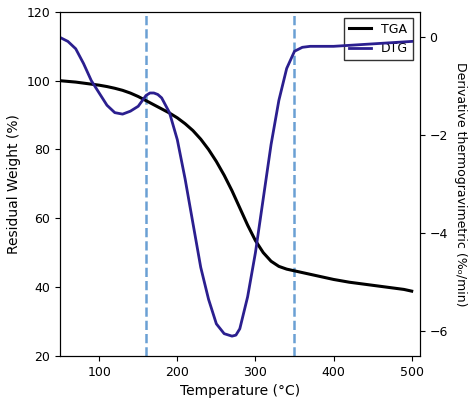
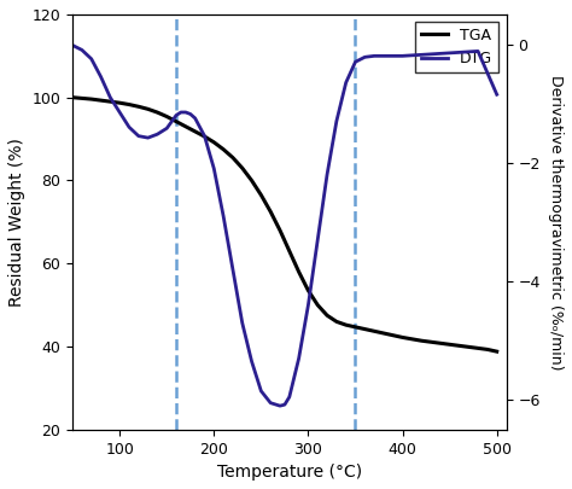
DTG/500: -0.10 -> -0.85
